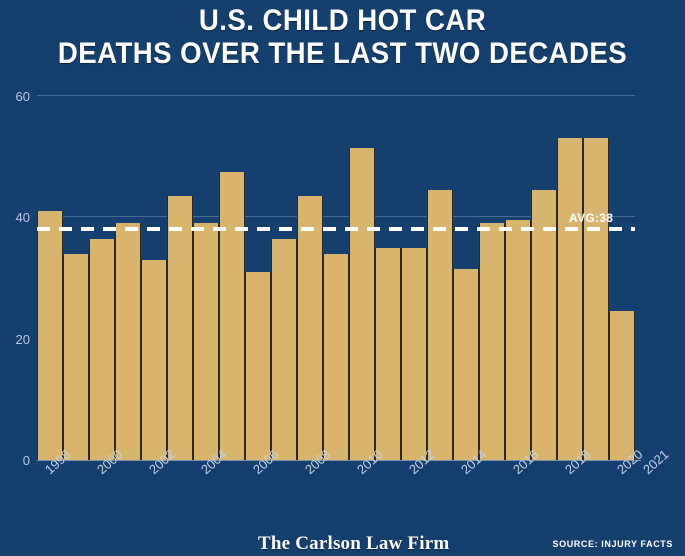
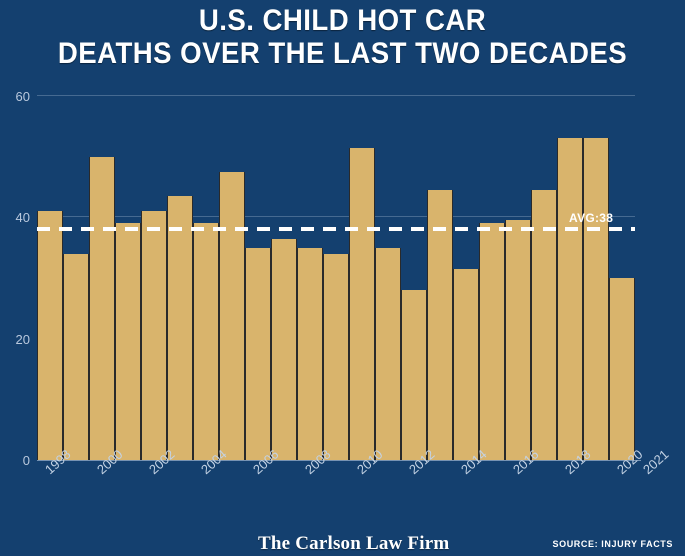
2000: 36 -> 50
2002: 33 -> 41
2006: 31 -> 35
2008: 44 -> 35
2012: 35 -> 28
2020: 24 -> 30
